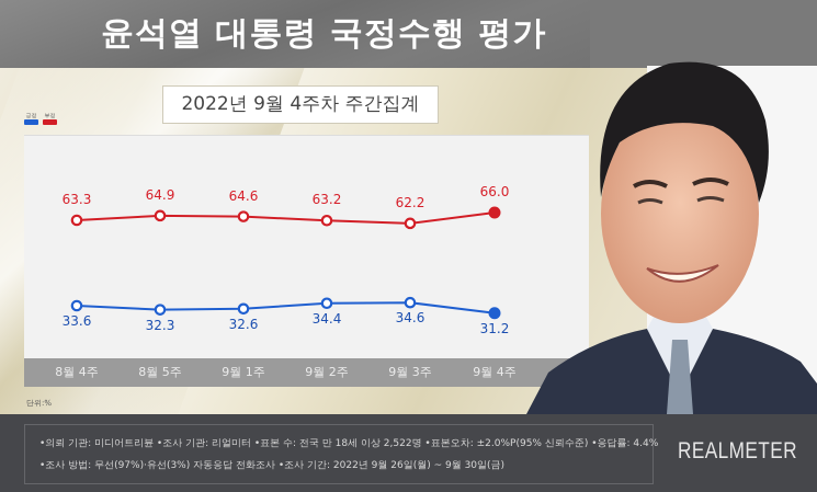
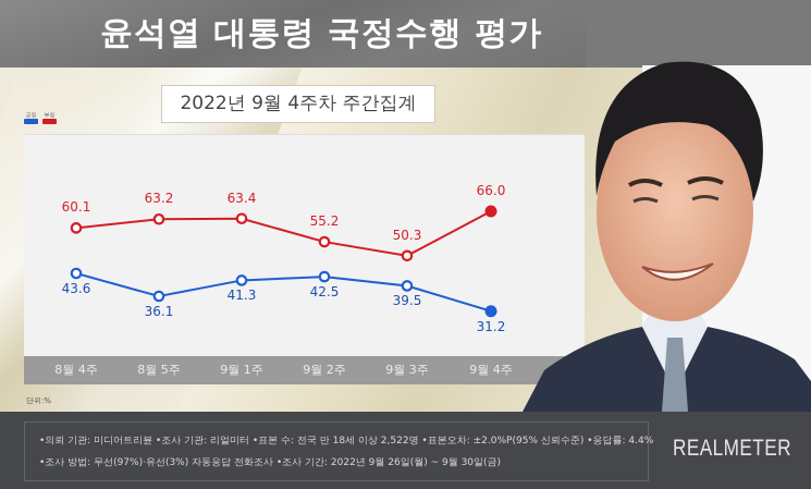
부정/8월 4주: 63.3 -> 60.1
긍정/8월 4주: 33.6 -> 43.6
부정/8월 5주: 64.9 -> 63.2
긍정/8월 5주: 32.3 -> 36.1
부정/9월 1주: 64.6 -> 63.4
긍정/9월 1주: 32.6 -> 41.3
부정/9월 2주: 63.2 -> 55.2
긍정/9월 2주: 34.4 -> 42.5
부정/9월 3주: 62.2 -> 50.3
긍정/9월 3주: 34.6 -> 39.5
